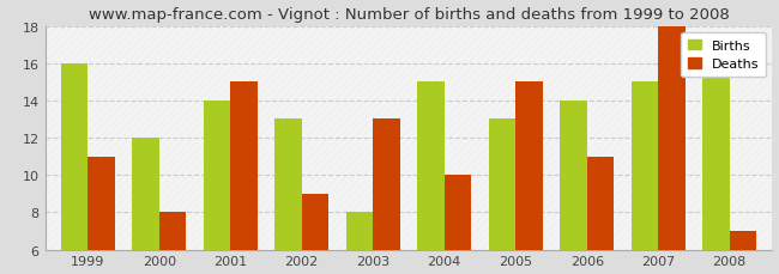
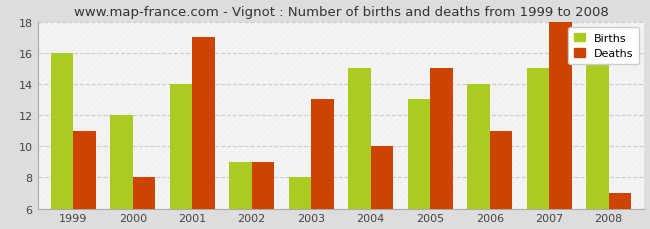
Deaths/2001: 15 -> 17
Births/2002: 13 -> 9
